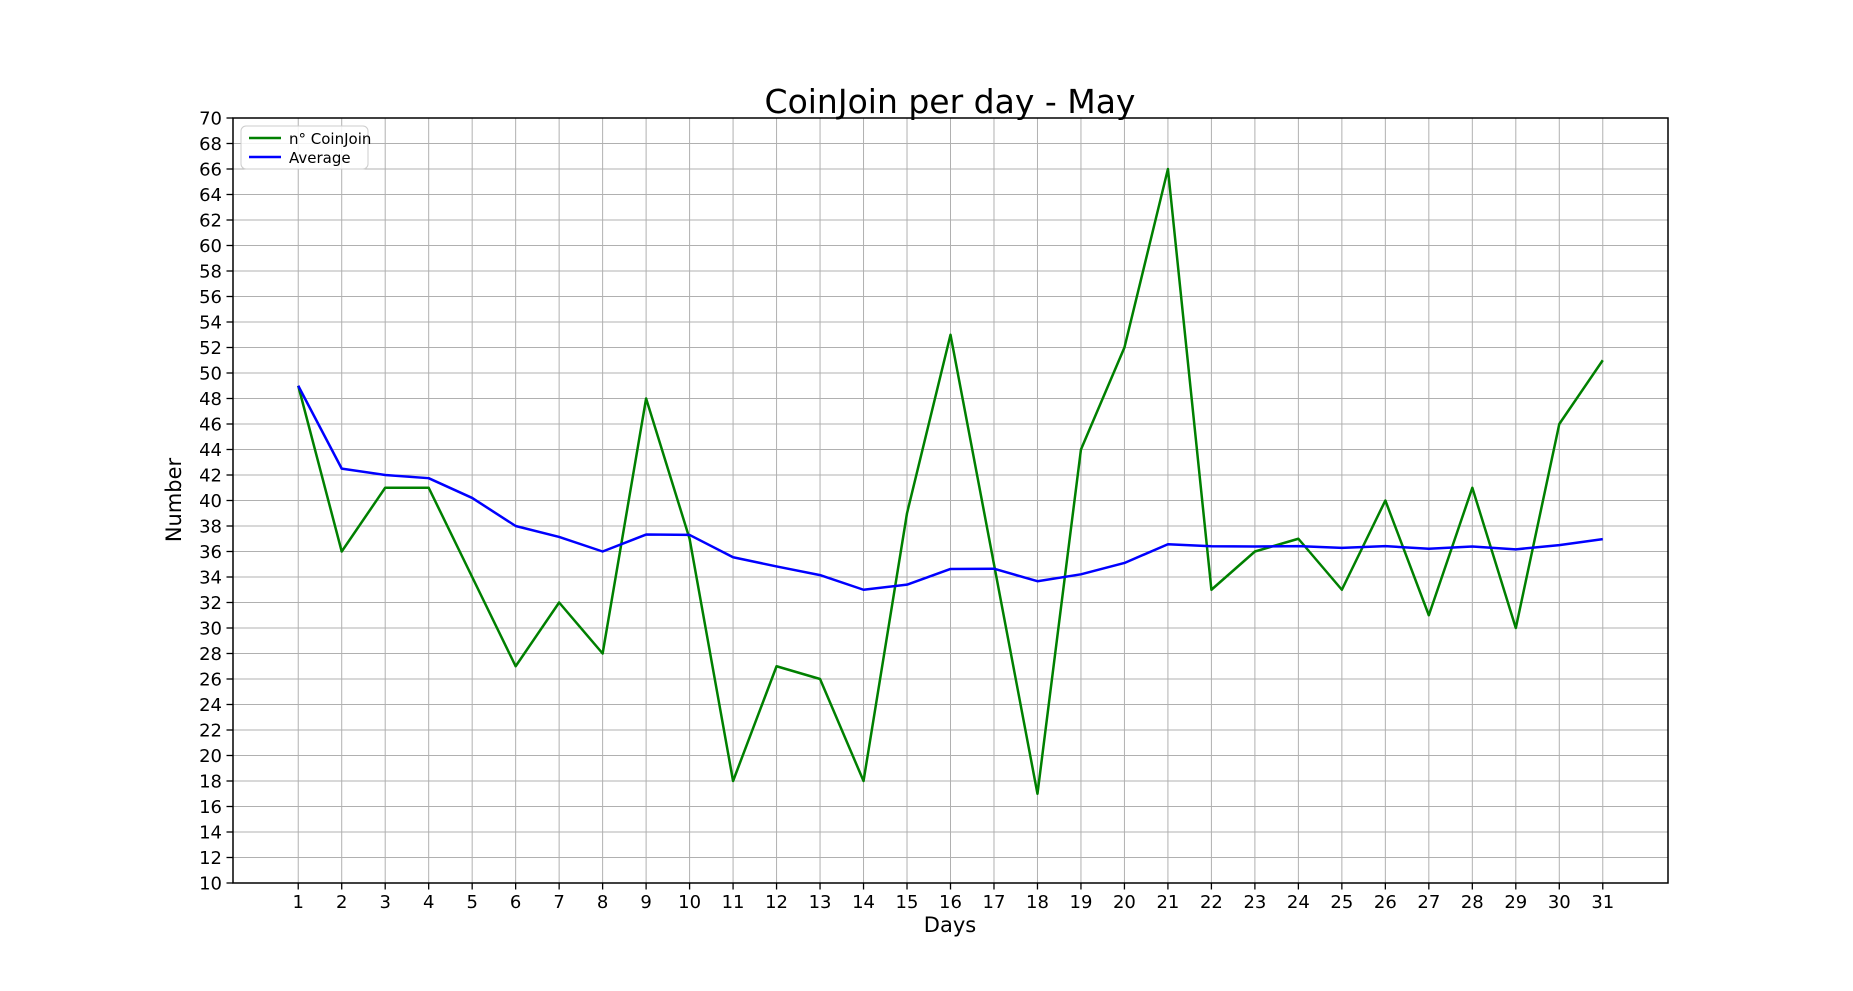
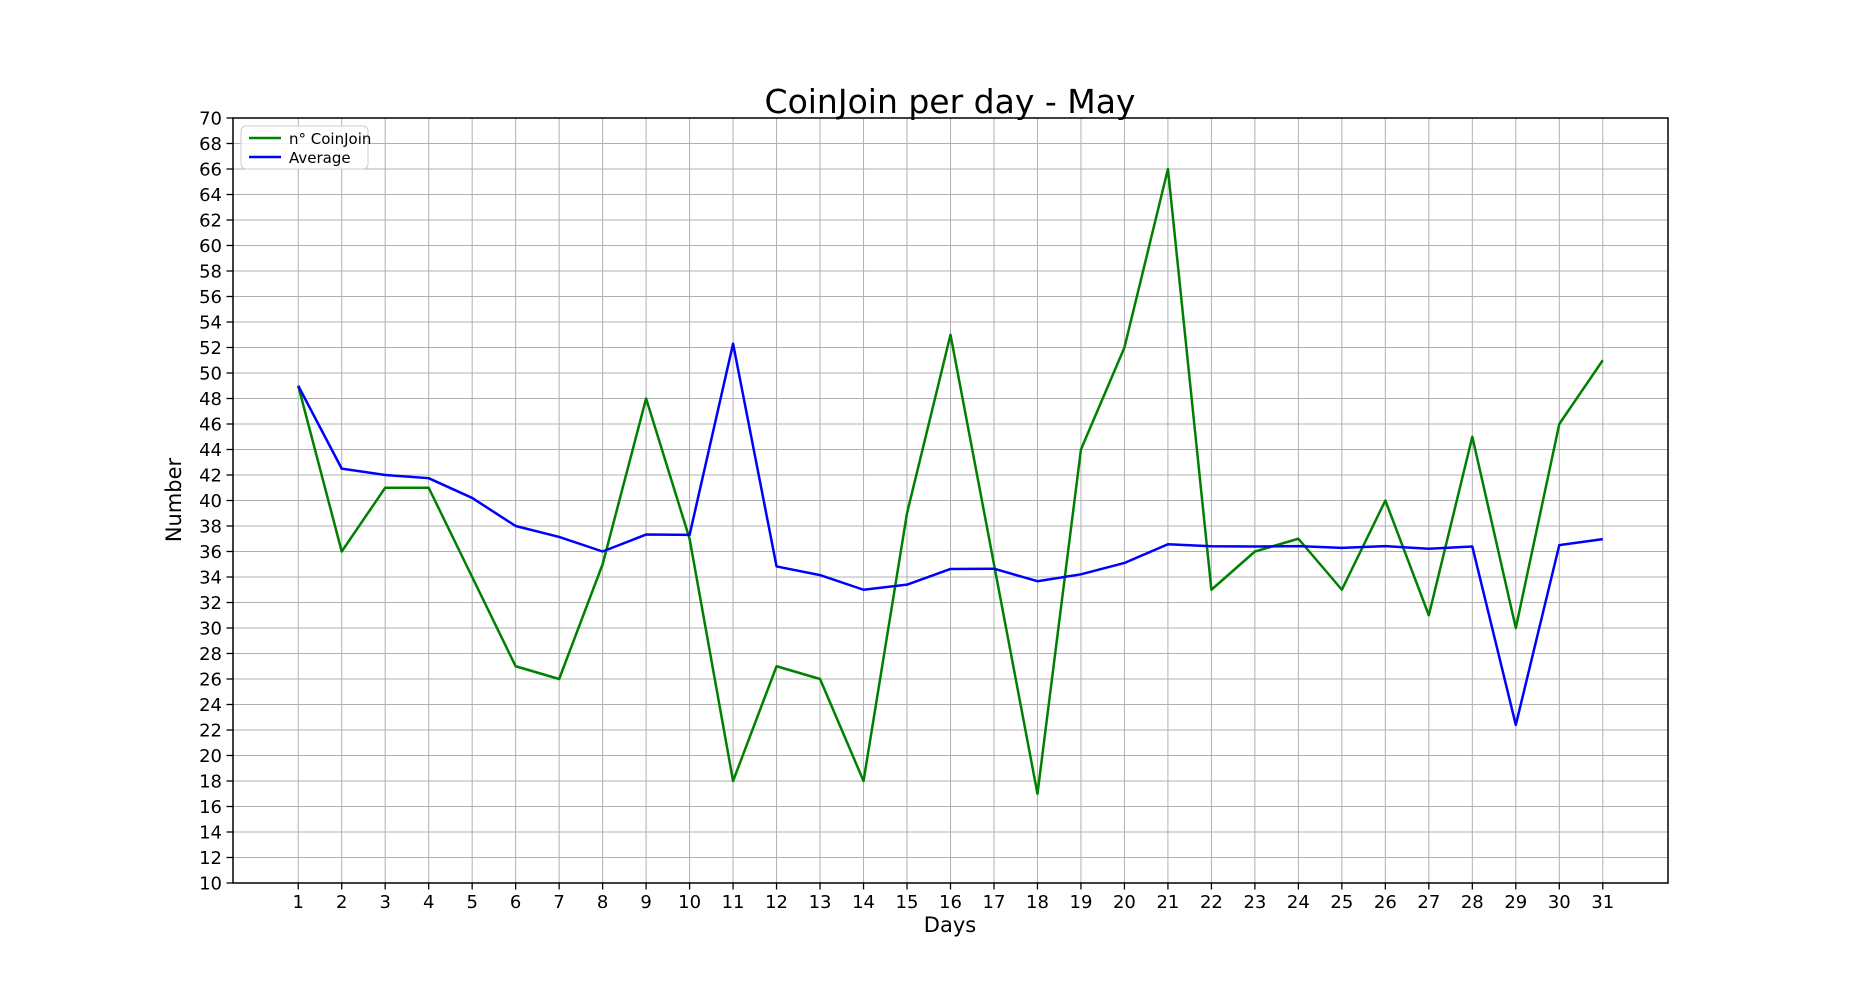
n° CoinJoin/7: 32 -> 26
n° CoinJoin/8: 28 -> 35
Average/11: 35.5 -> 52.3
n° CoinJoin/28: 41 -> 45
Average/29: 36.2 -> 22.4
